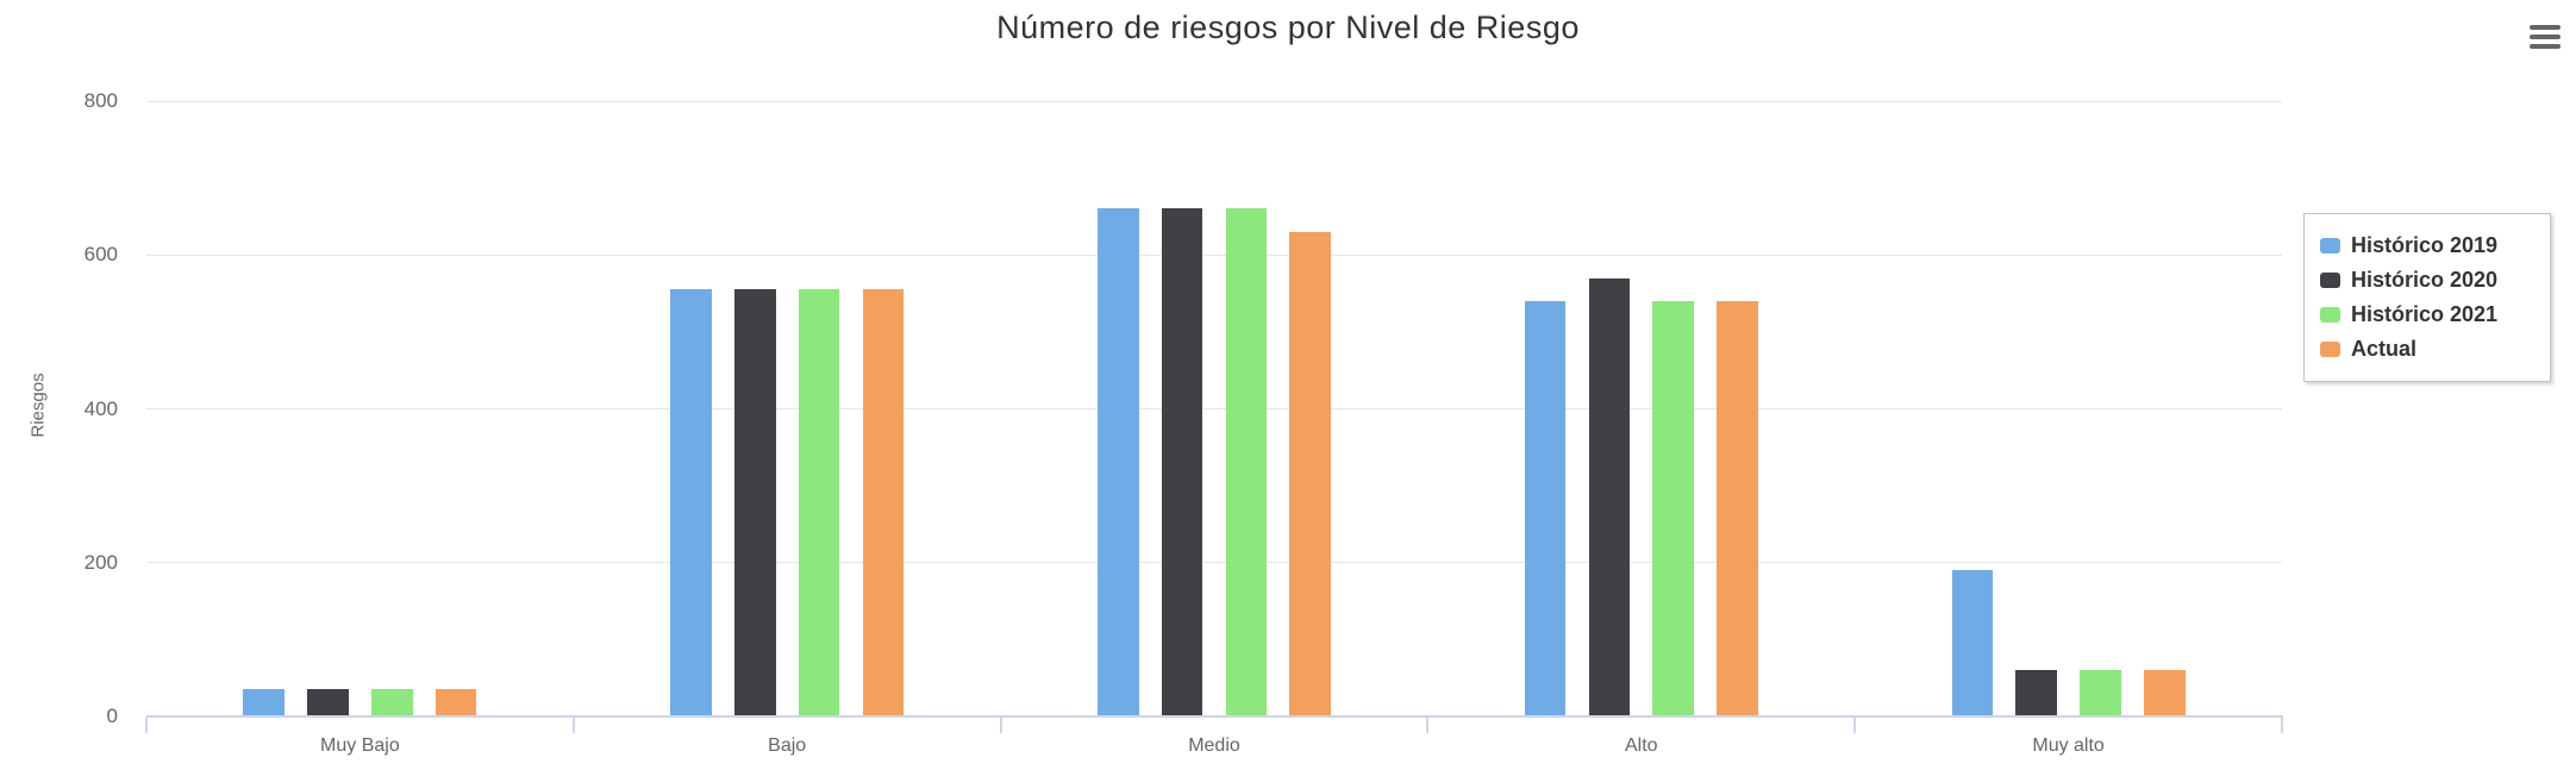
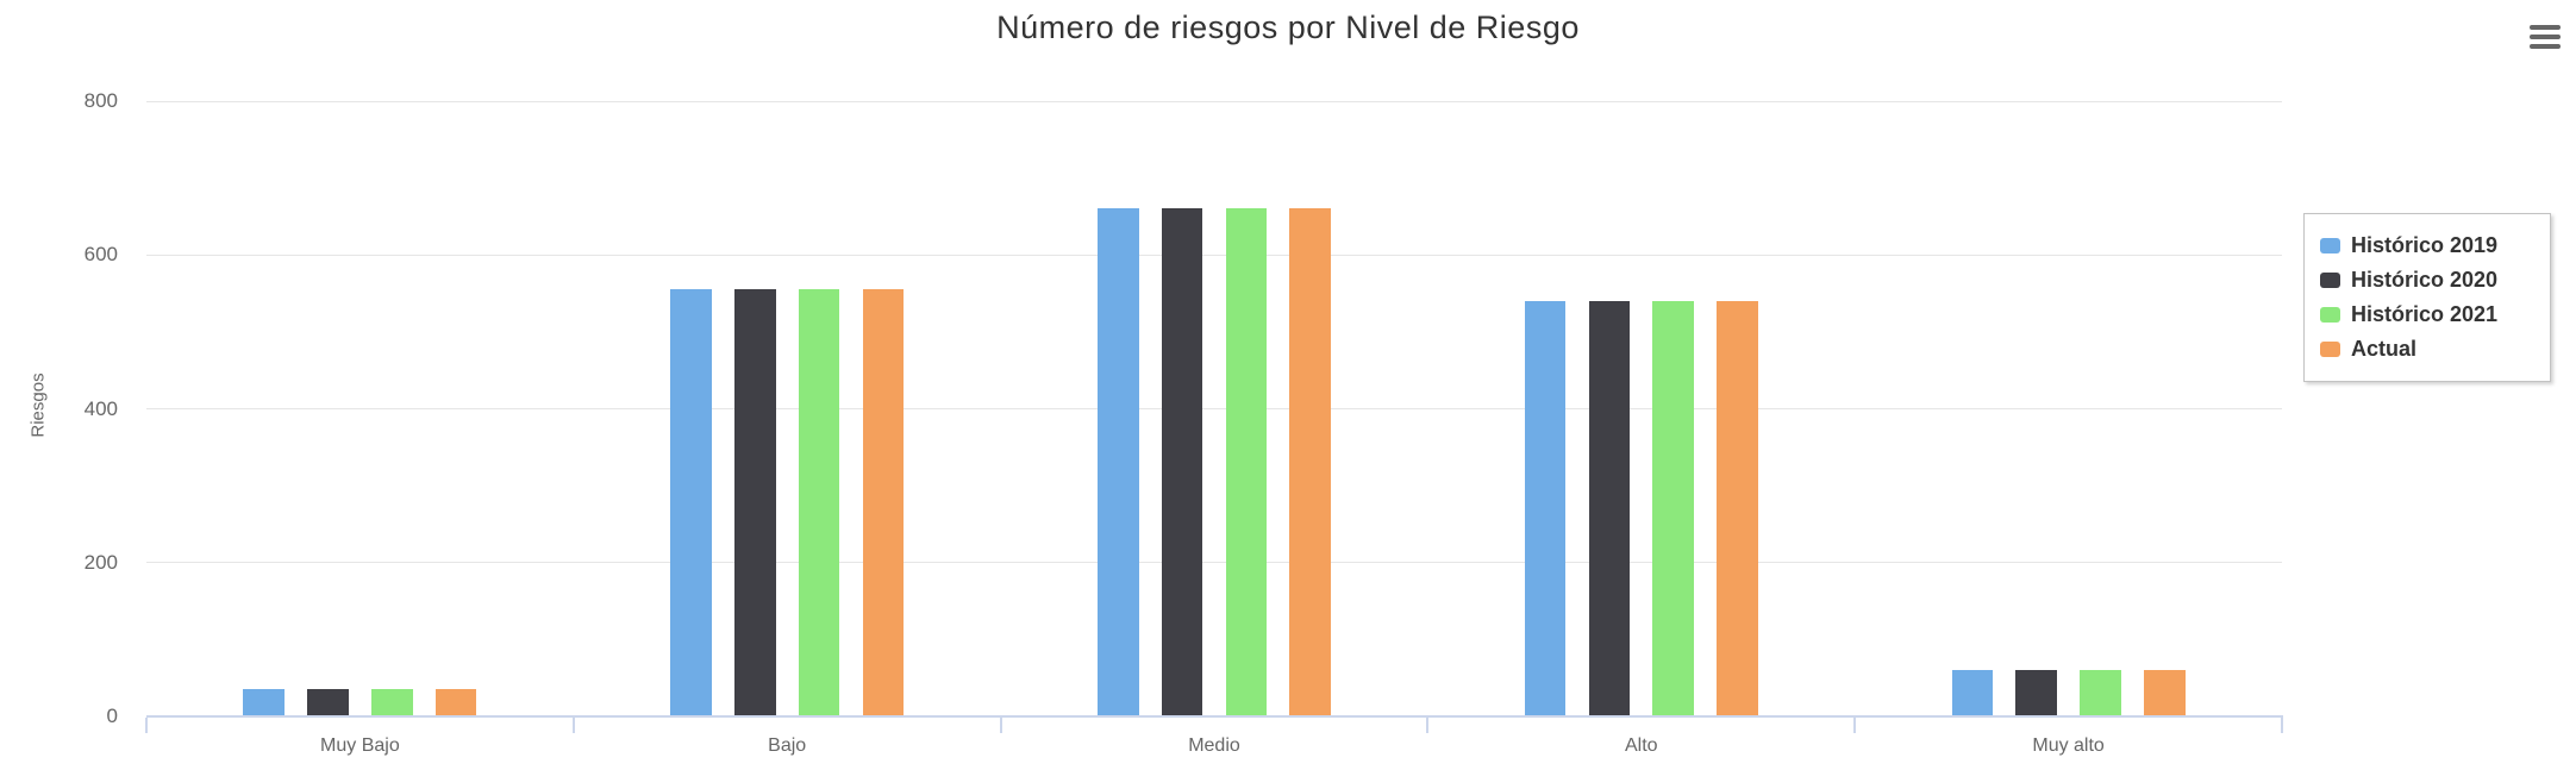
Actual/Medio: 630 -> 660
Histórico 2020/Alto: 570 -> 540
Histórico 2019/Muy alto: 190 -> 60
